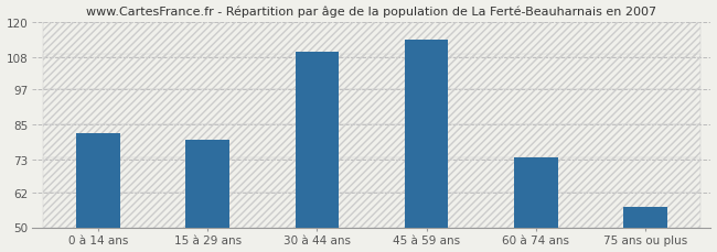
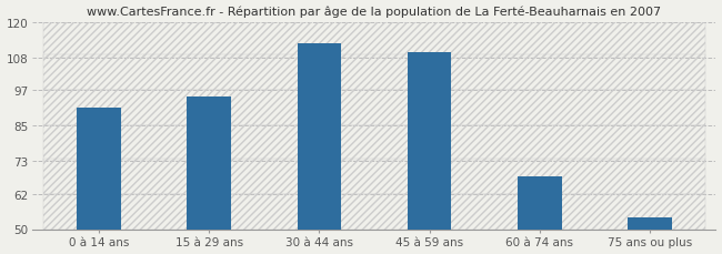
0 à 14 ans: 82 -> 91
15 à 29 ans: 80 -> 95
30 à 44 ans: 110 -> 113
45 à 59 ans: 114 -> 110
60 à 74 ans: 74 -> 68
75 ans ou plus: 57 -> 54
